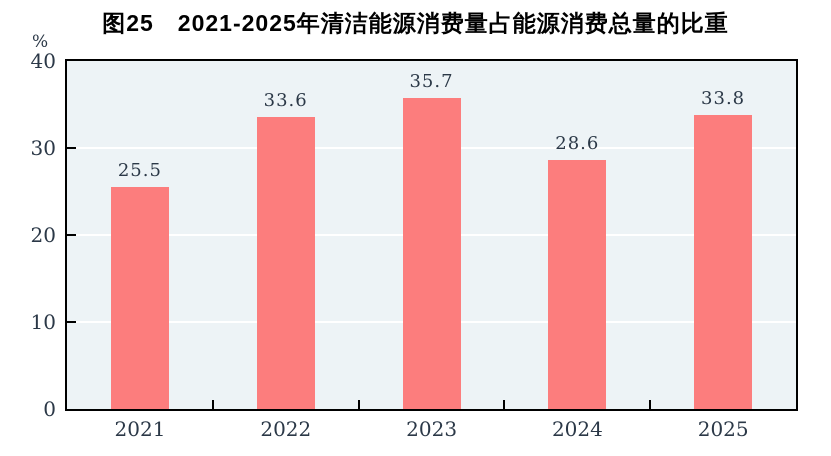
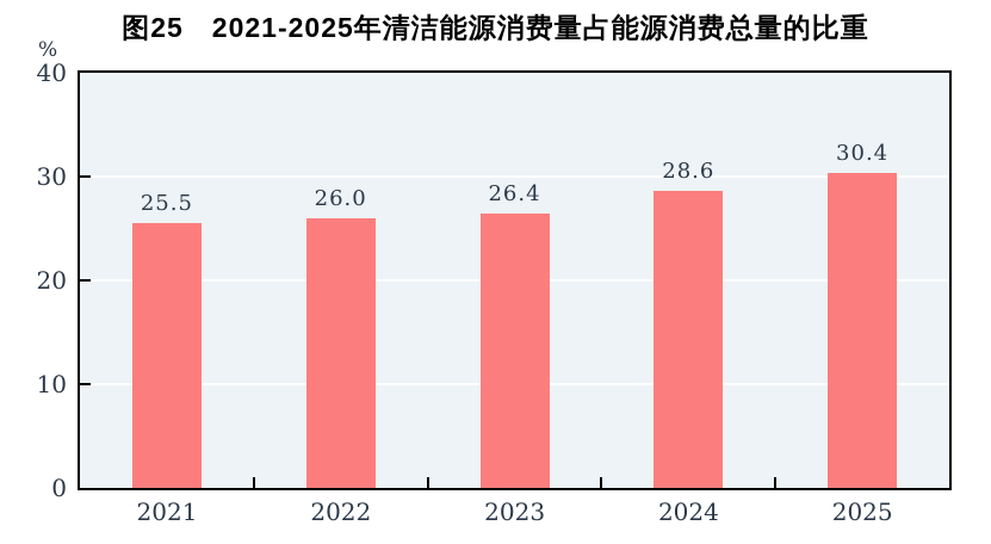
2022: 33.6 -> 26.0
2023: 35.7 -> 26.4
2025: 33.8 -> 30.4
